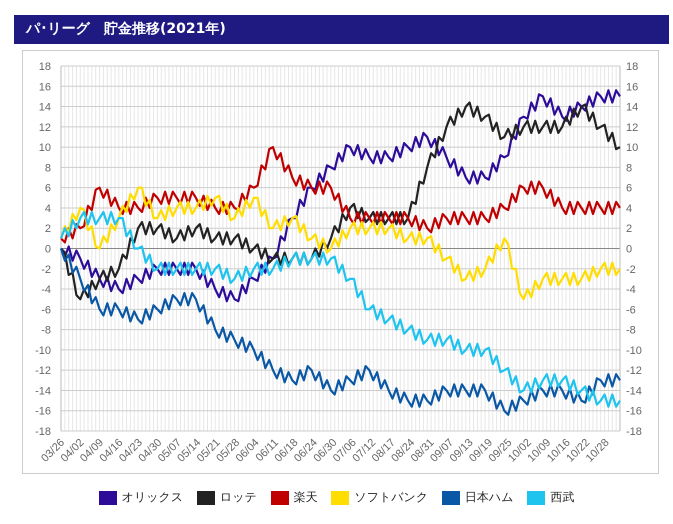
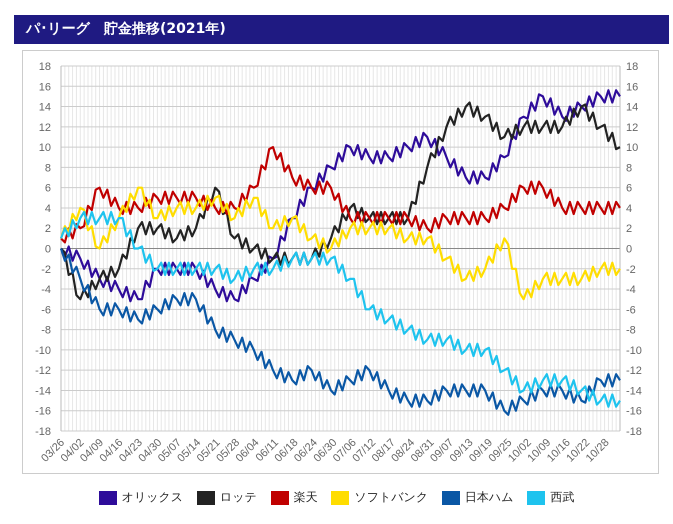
オリックス/04/23: -3 -> -5
ロッテ/05/21: 1 -> 6
